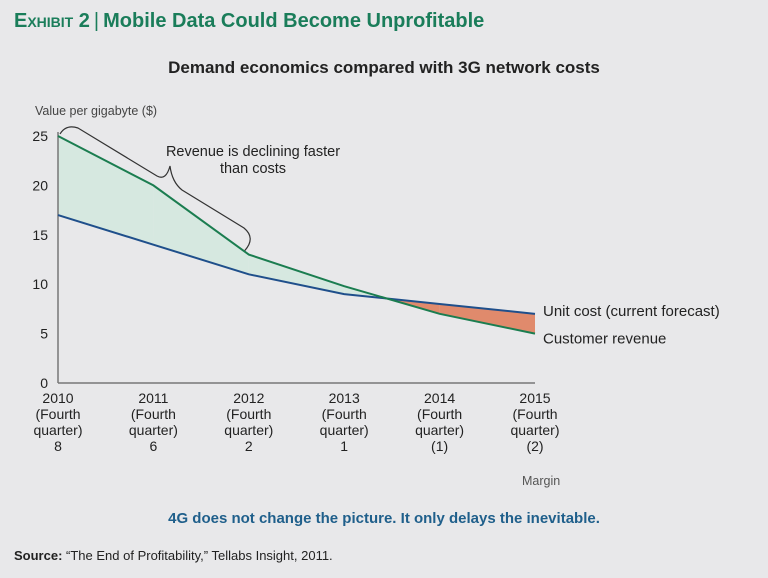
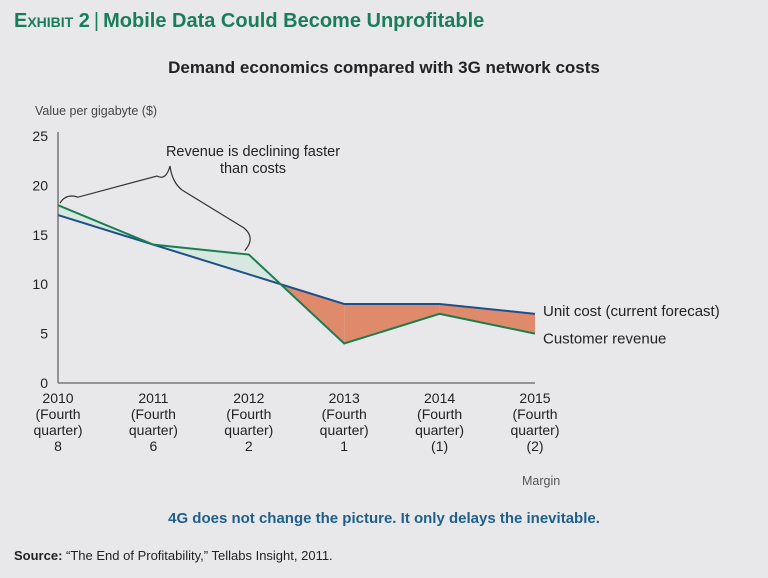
Customer revenue/2010: 25 -> 18
Customer revenue/2011: 20 -> 14
Unit cost (current forecast)/2013: 9 -> 8
Customer revenue/2013: 10 -> 4
